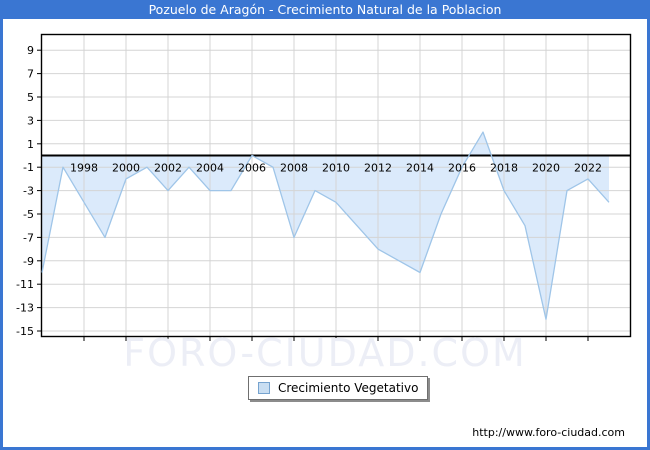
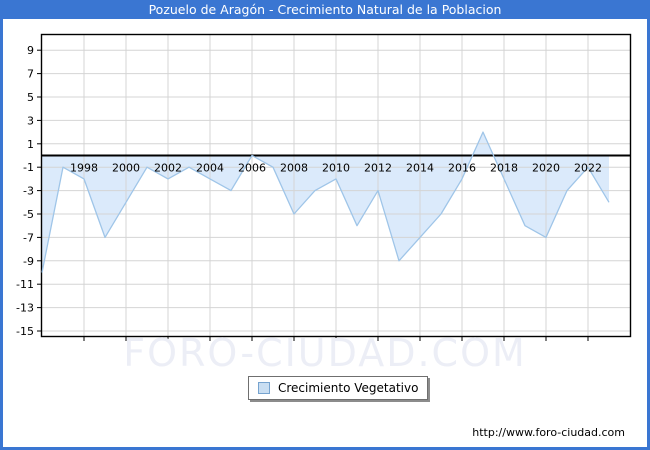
1998: -4 -> -2
2000: -2 -> -4
2002: -3 -> -2
2004: -3 -> -2
2008: -7 -> -5
2010: -4 -> -2
2012: -8 -> -3
2014: -10 -> -7
2016: -1 -> -2
2018: -3 -> -2
2020: -14 -> -7
2022: -2 -> -1
